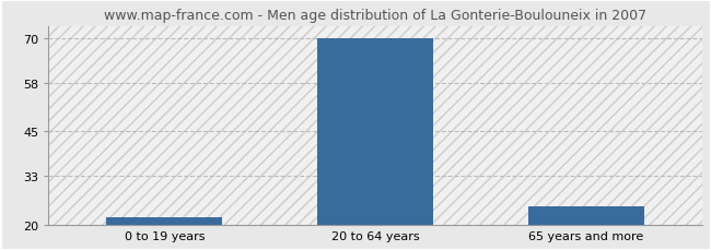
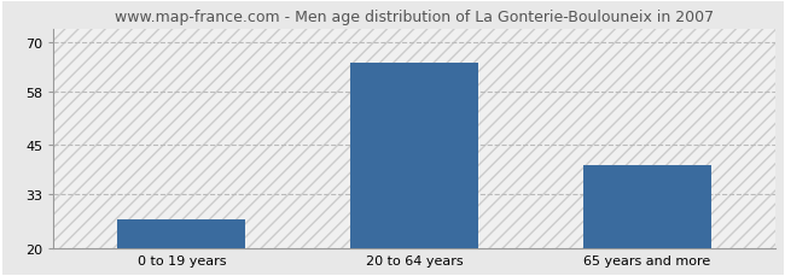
0 to 19 years: 22 -> 27
20 to 64 years: 70 -> 65
65 years and more: 25 -> 40
